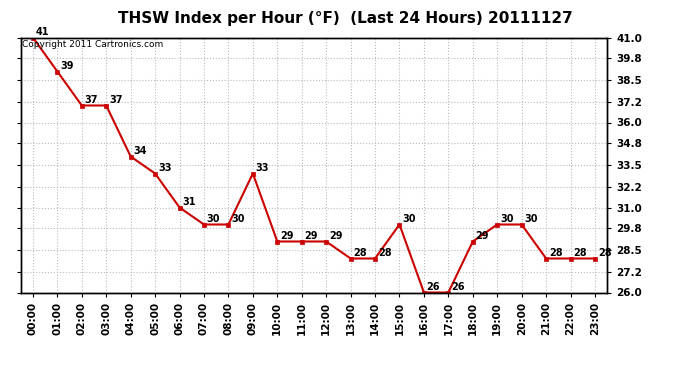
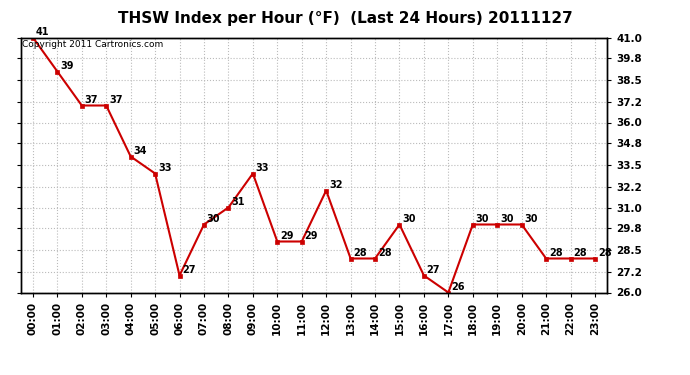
06:00: 31 -> 27
08:00: 30 -> 31
12:00: 29 -> 32
16:00: 26 -> 27
18:00: 29 -> 30
